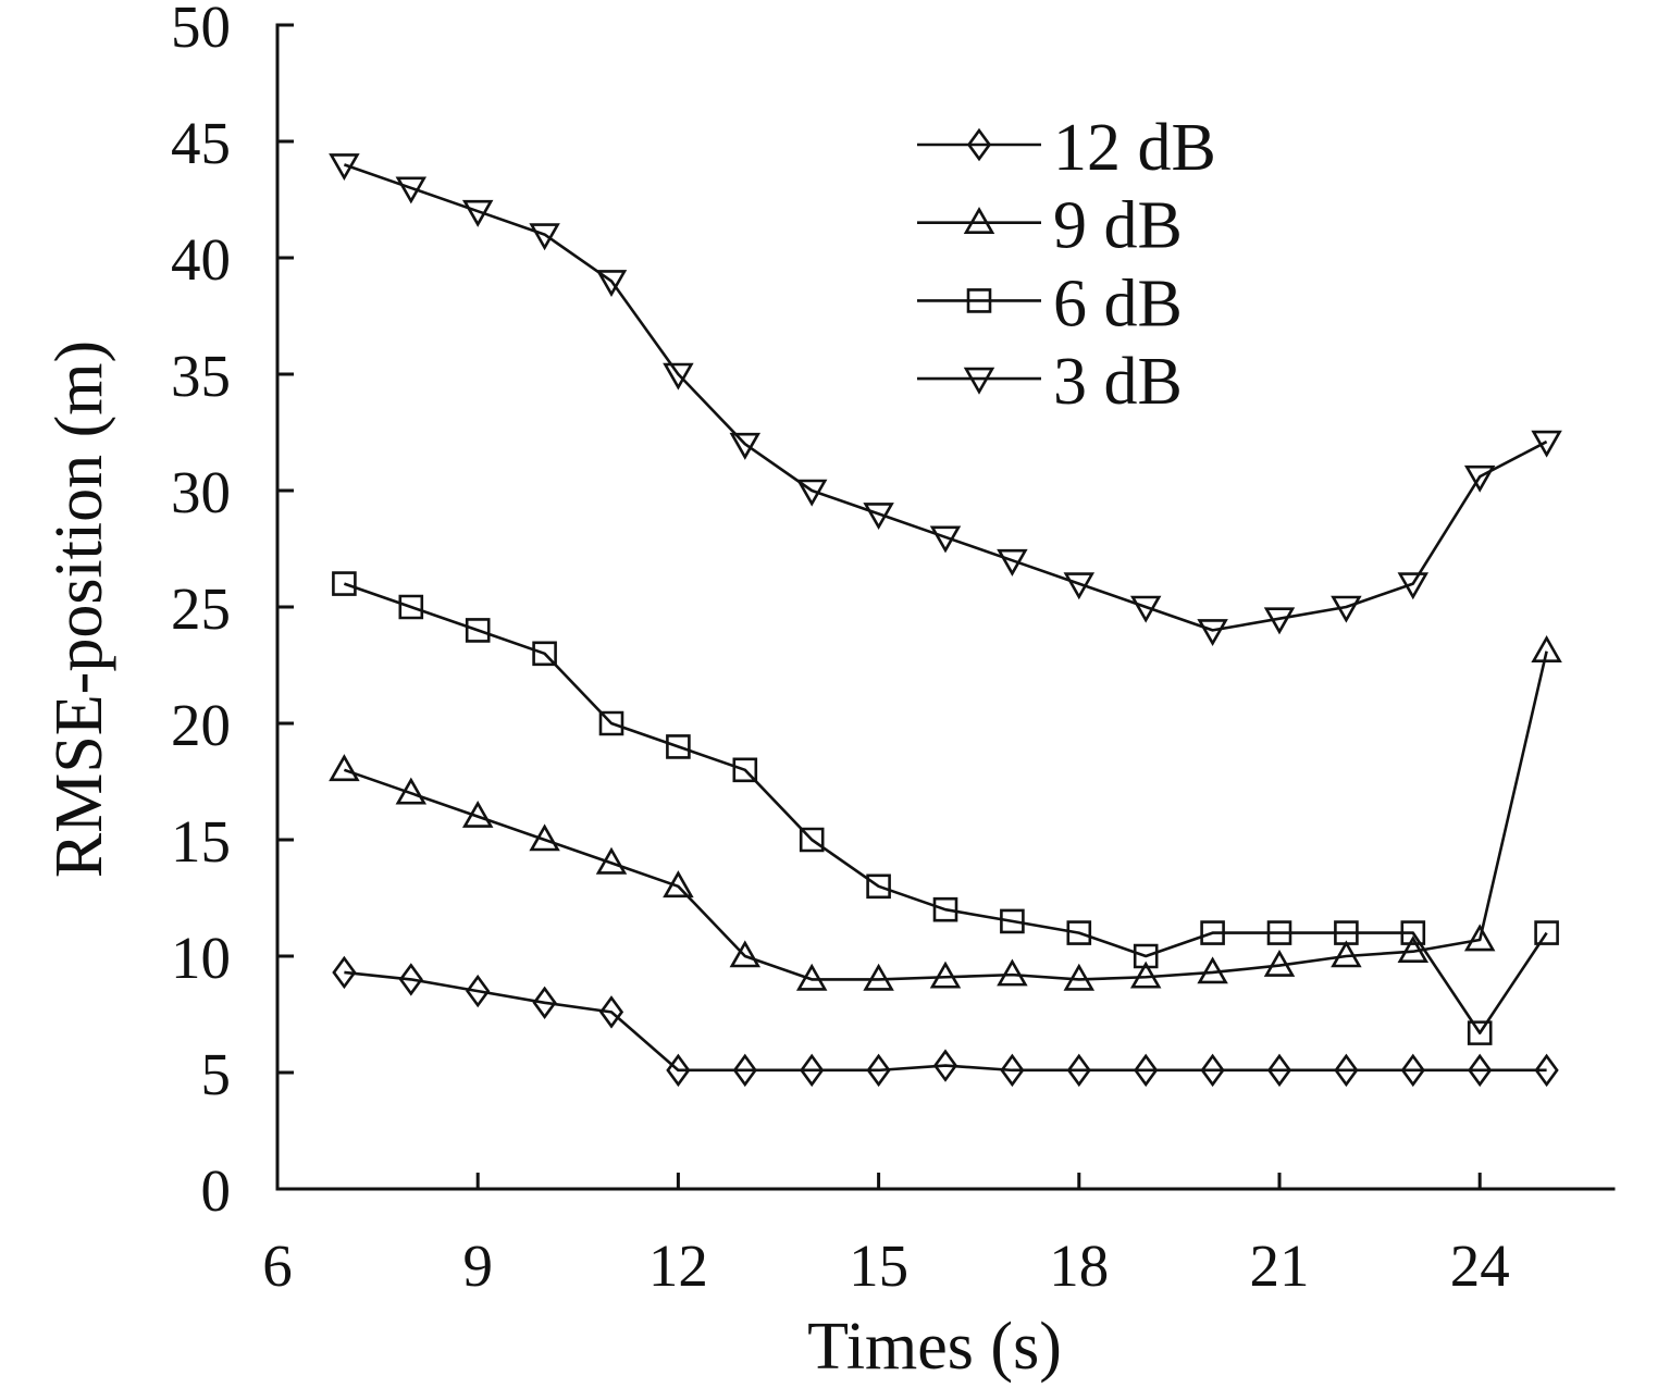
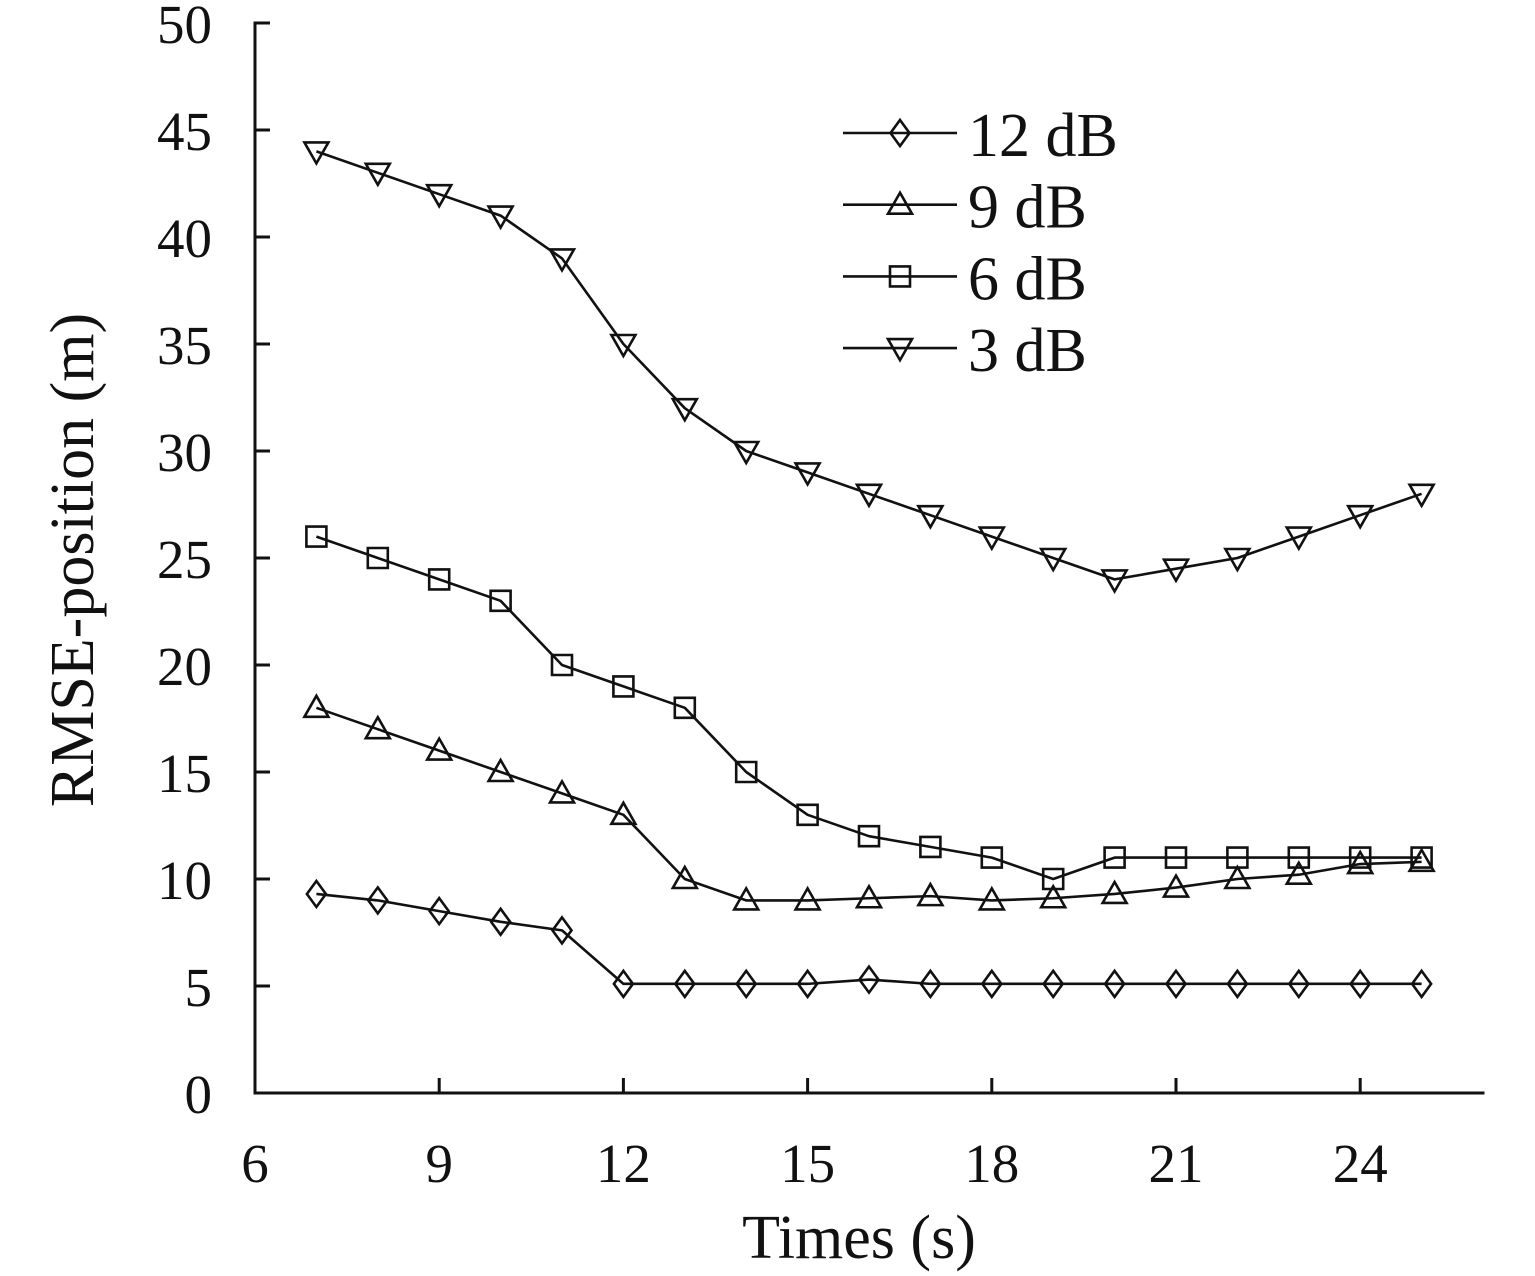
6 dB/24: 6.7 -> 11.0
3 dB/24: 30.6 -> 27.0
9 dB/25: 23.1 -> 10.8
3 dB/25: 32.1 -> 28.0
